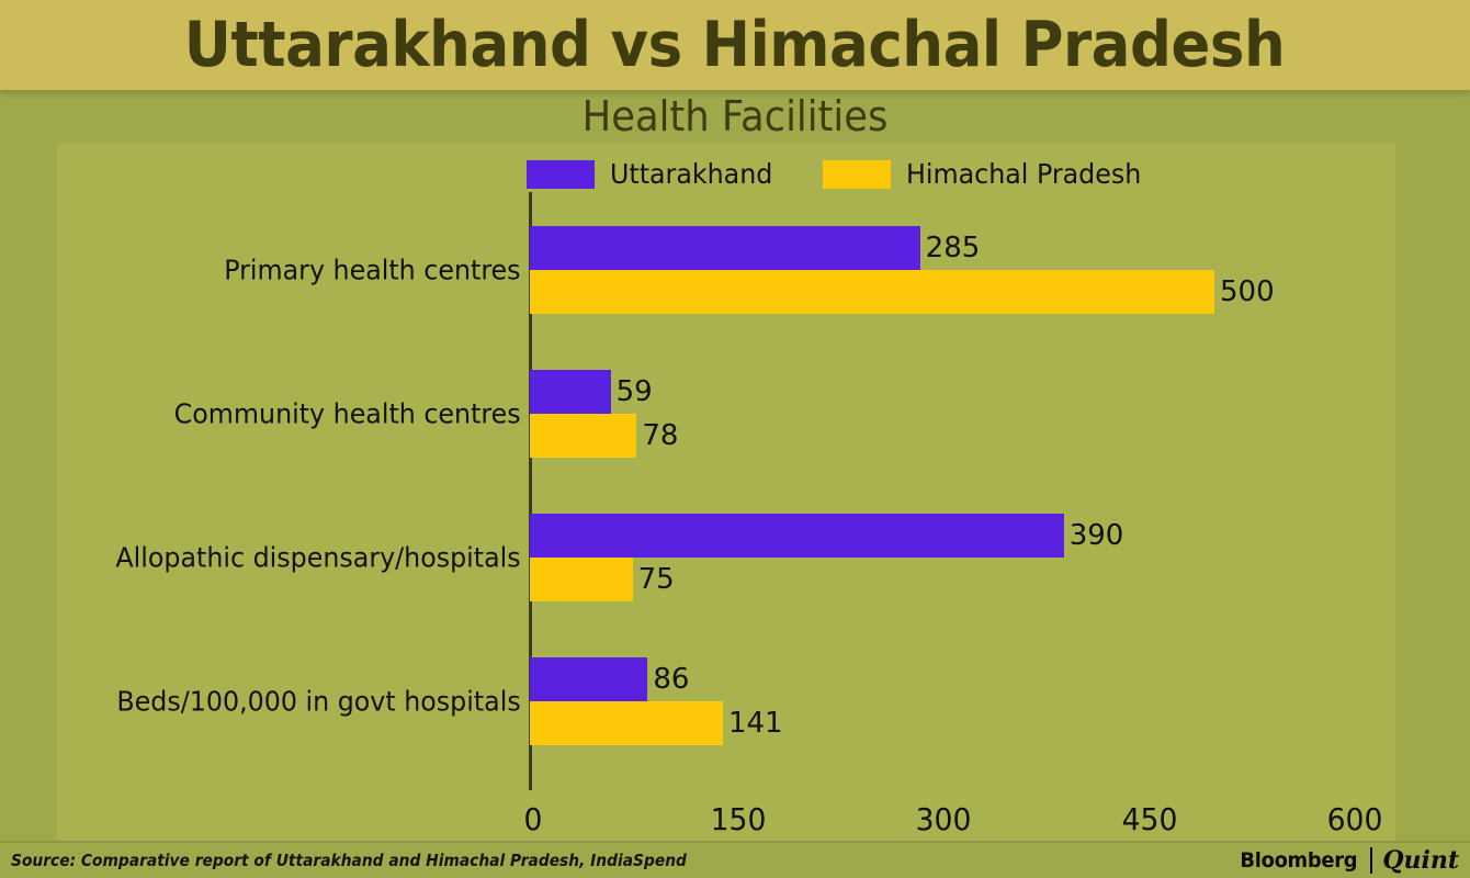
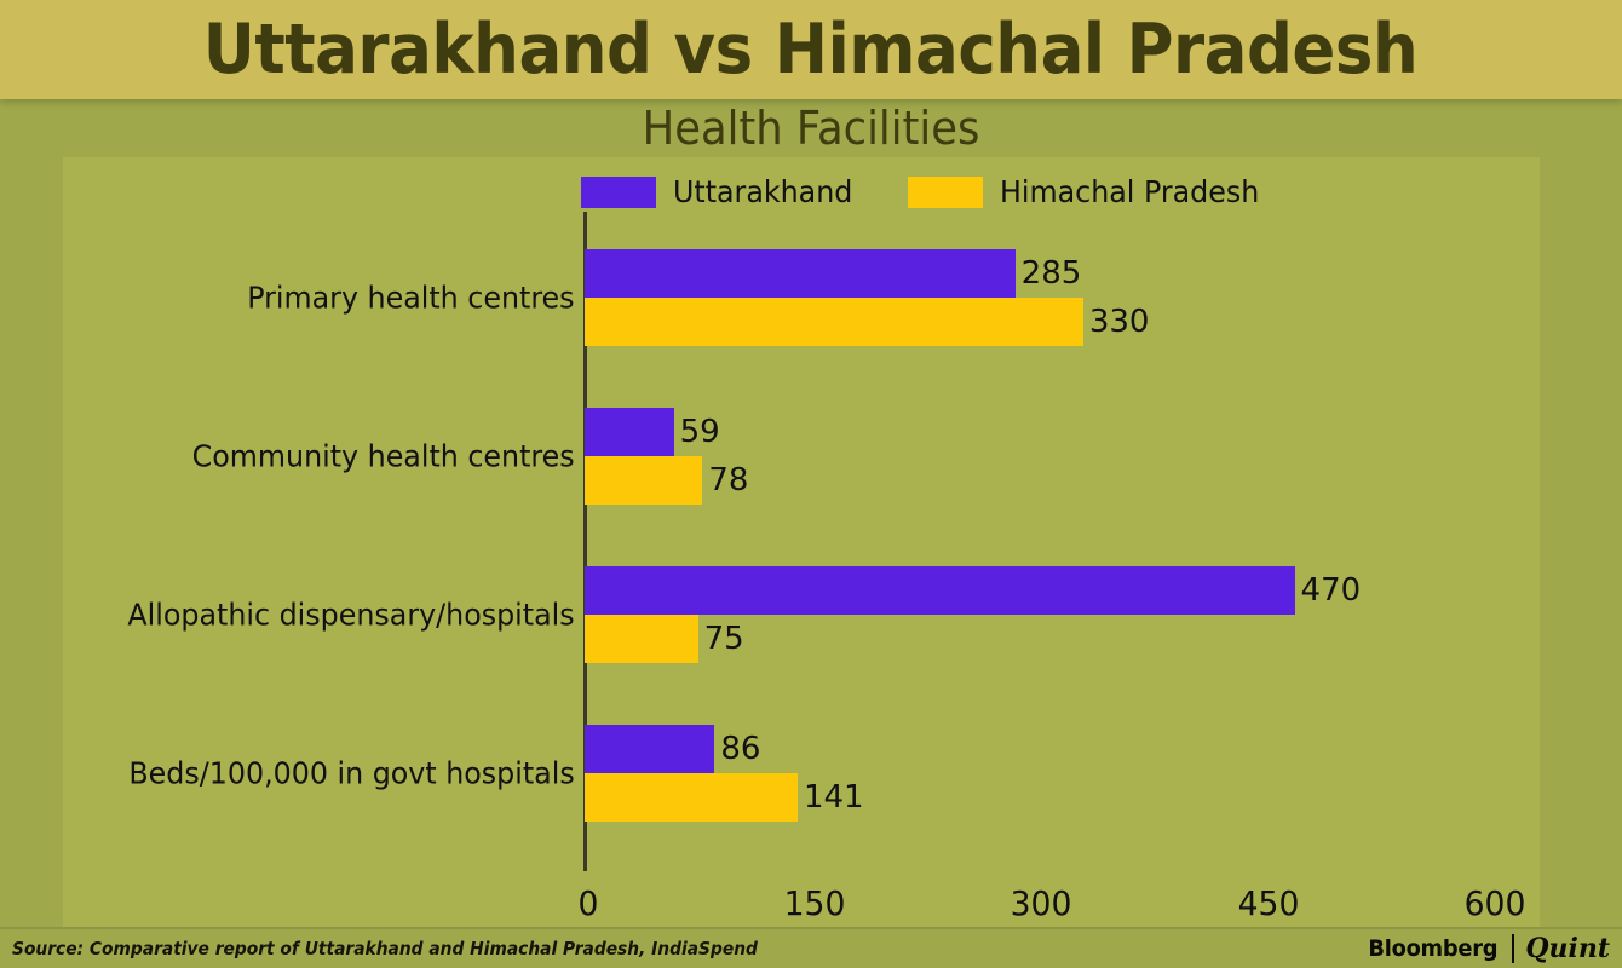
Himachal Pradesh/Primary health centres: 500 -> 330
Uttarakhand/Allopathic dispensary/hospitals: 390 -> 470
